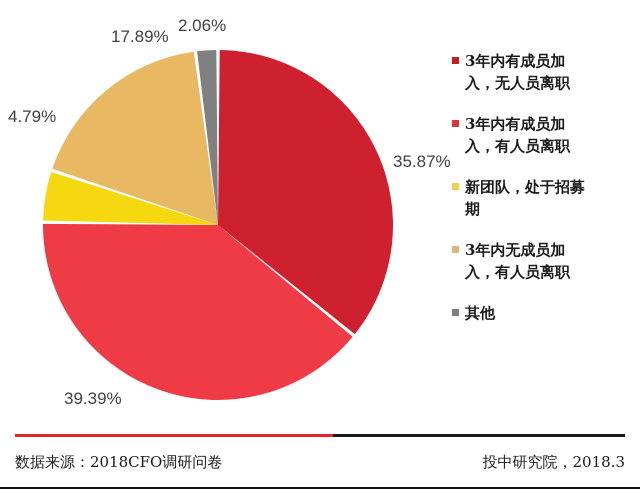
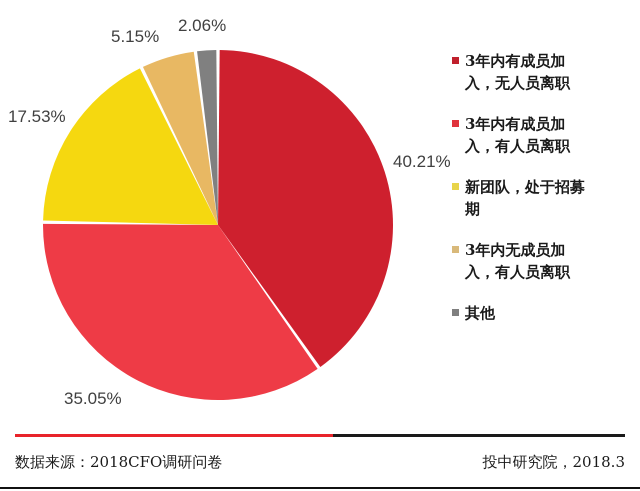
3年内有成员加入，无人员离职: 35.87% -> 40.21%
3年内有成员加入，有人员离职: 39.39% -> 35.05%
新团队，处于招募期: 4.79% -> 17.53%
3年内无成员加入，有人员离职: 17.89% -> 5.15%
